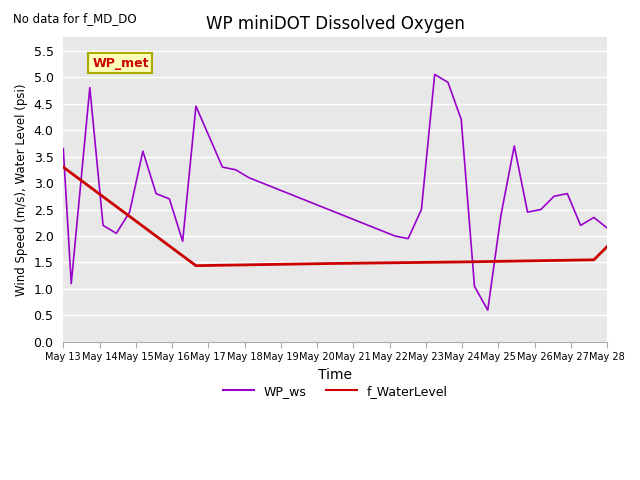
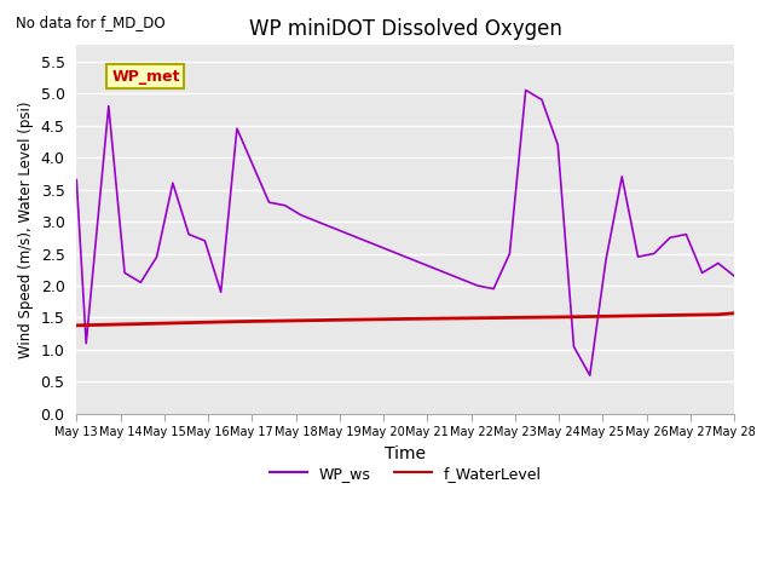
f_WaterLevel/May 13: 3.30 -> 1.38
f_WaterLevel/May 28: 1.80 -> 1.57
